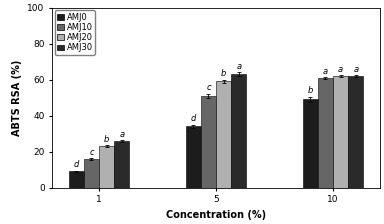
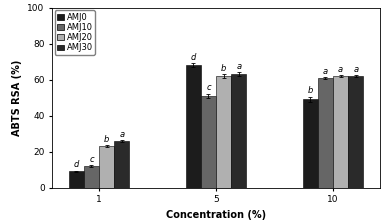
AMJ10/1: 16 -> 12
AMJ0/5: 34 -> 68
AMJ20/5: 59 -> 62
